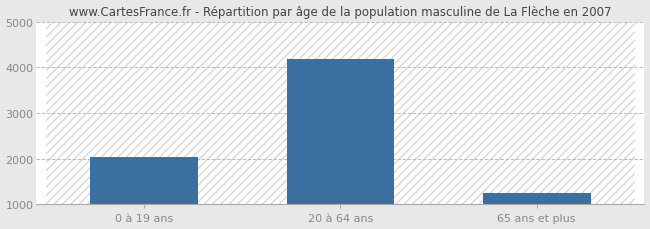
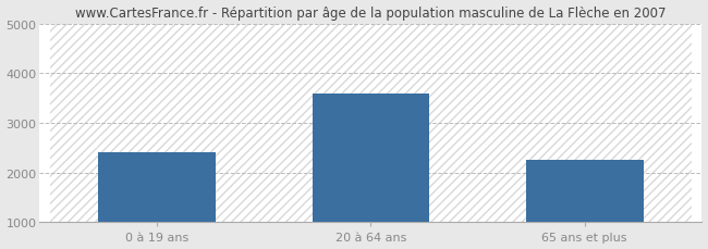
0 à 19 ans: 2040 -> 2400
20 à 64 ans: 4170 -> 3600
65 ans et plus: 1250 -> 2250
